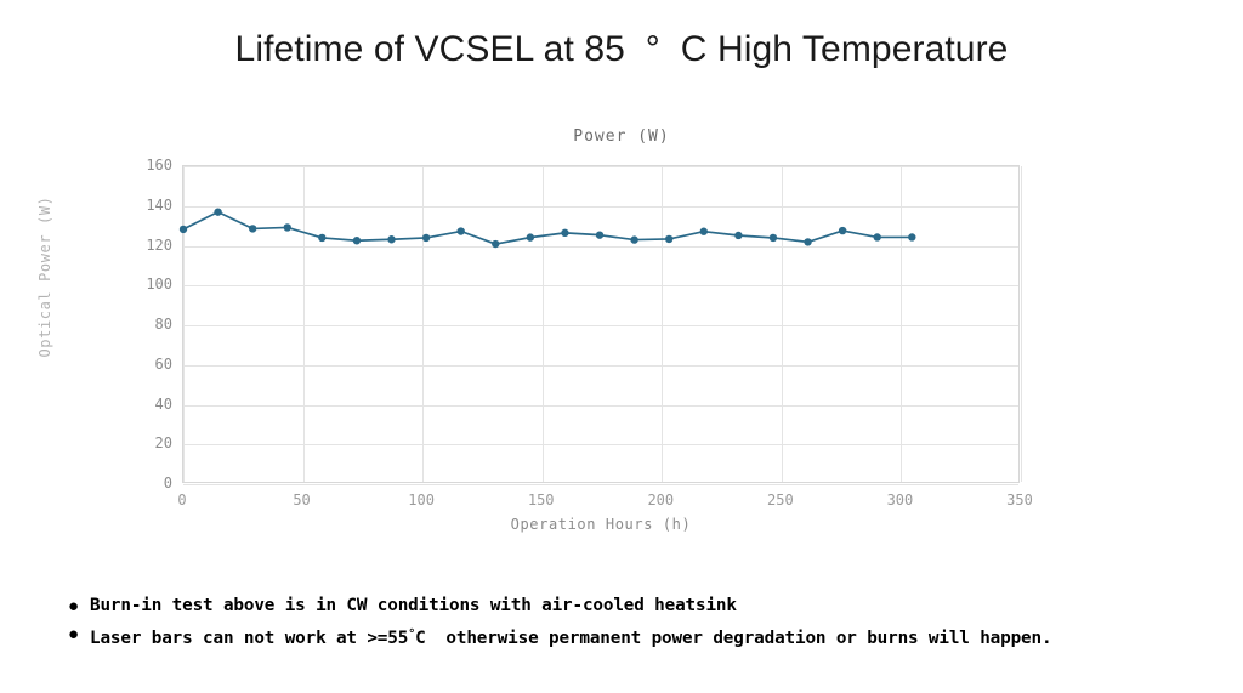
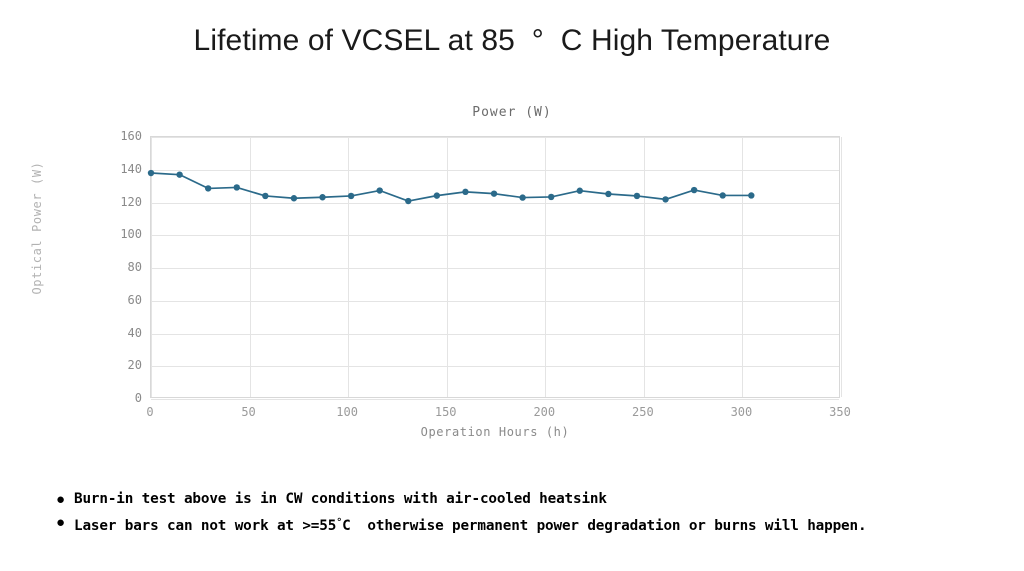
0: 128 -> 138
